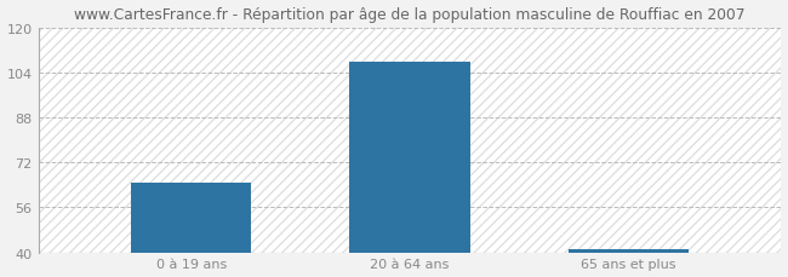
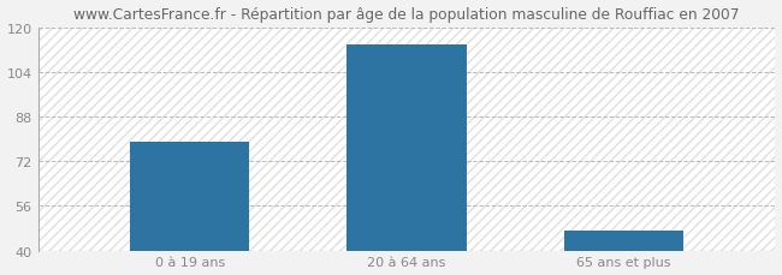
0 à 19 ans: 65 -> 79
20 à 64 ans: 108 -> 114
65 ans et plus: 41 -> 47
